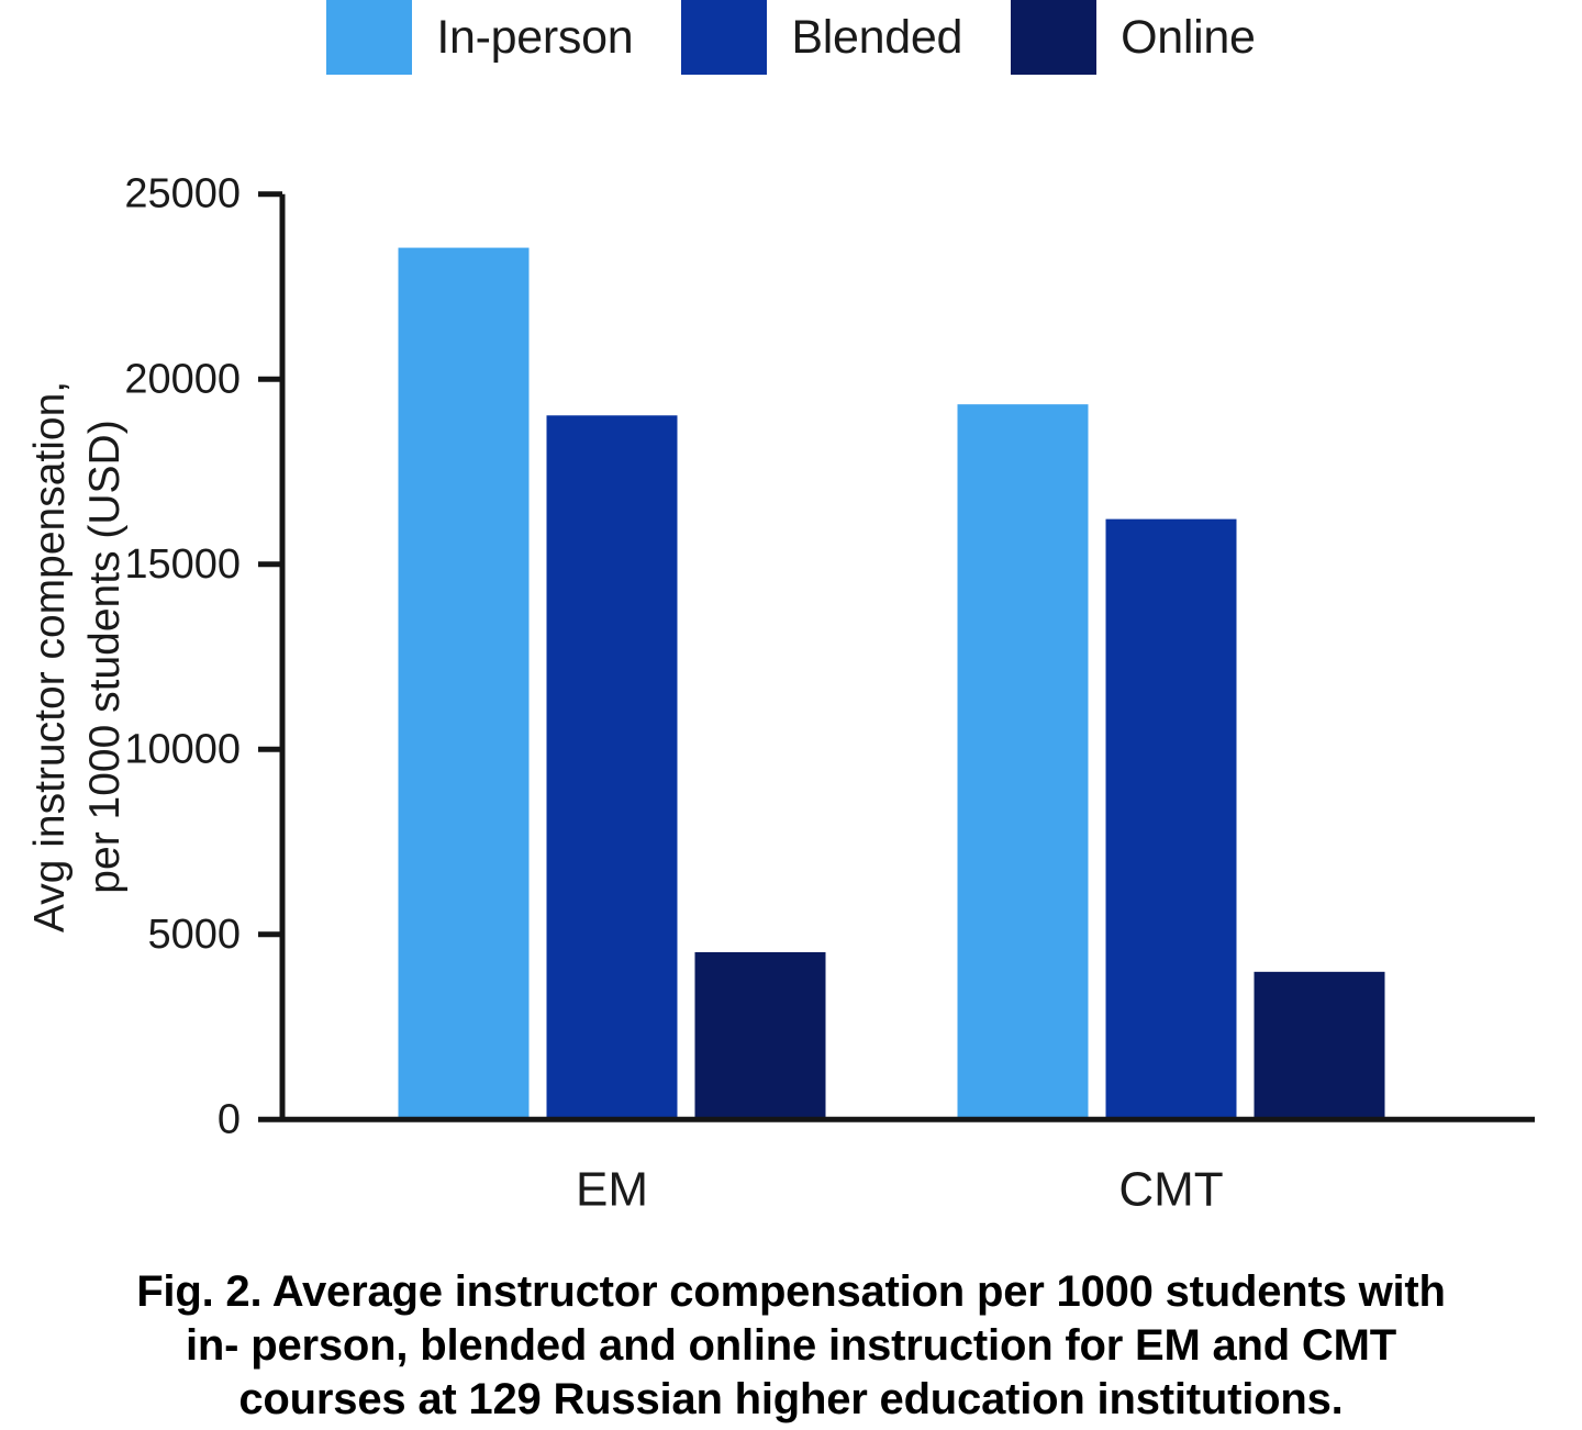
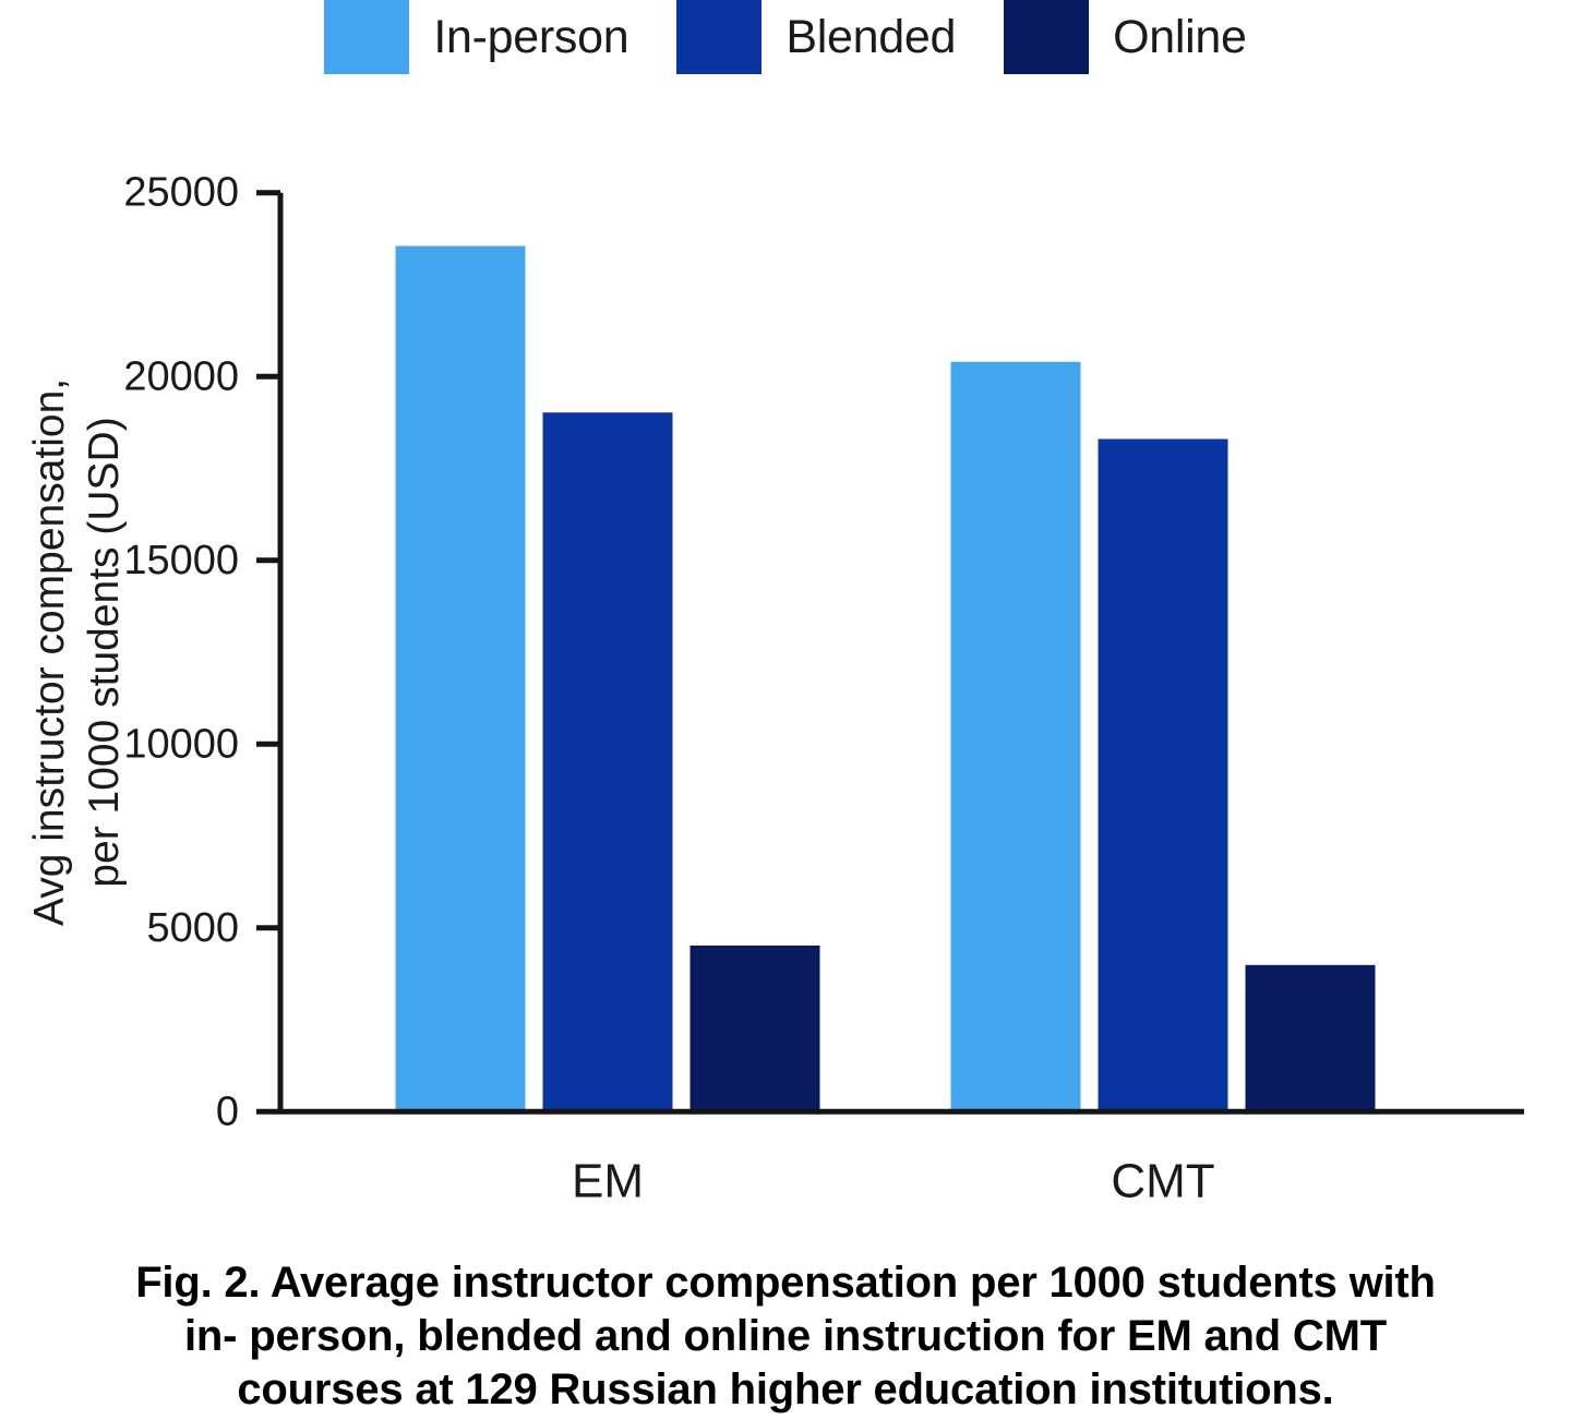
In-person/CMT: 19300 -> 20400
Blended/CMT: 16200 -> 18300
